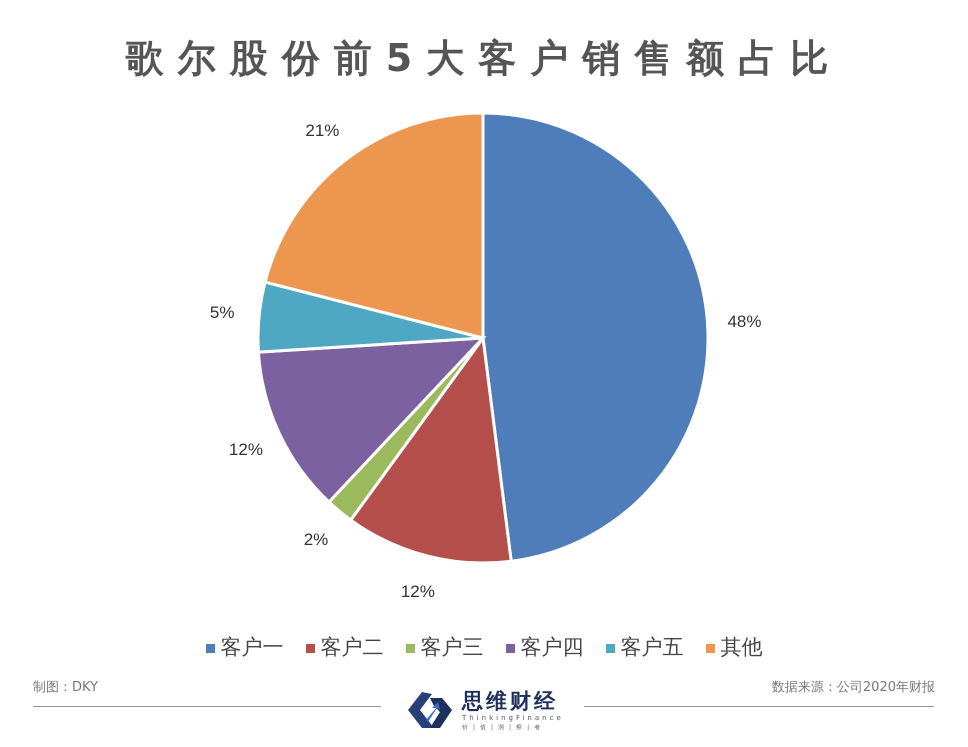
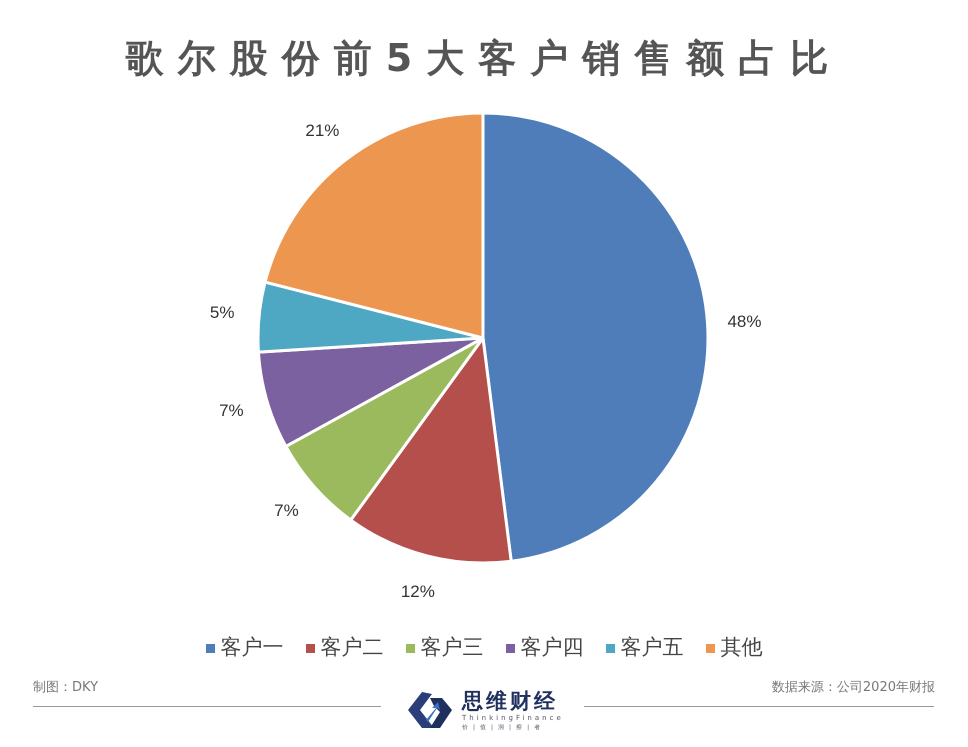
客户三: 2% -> 7%
客户四: 12% -> 7%
